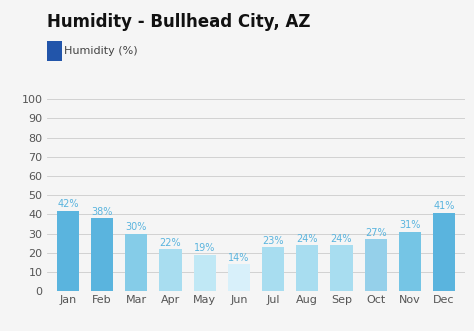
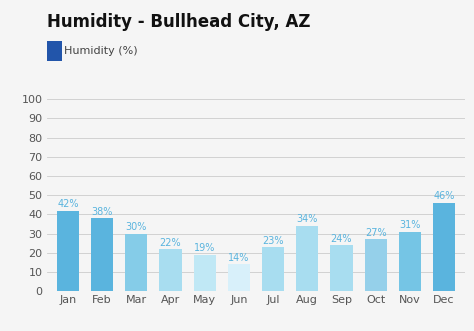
Aug: 24% -> 34%
Dec: 41% -> 46%
